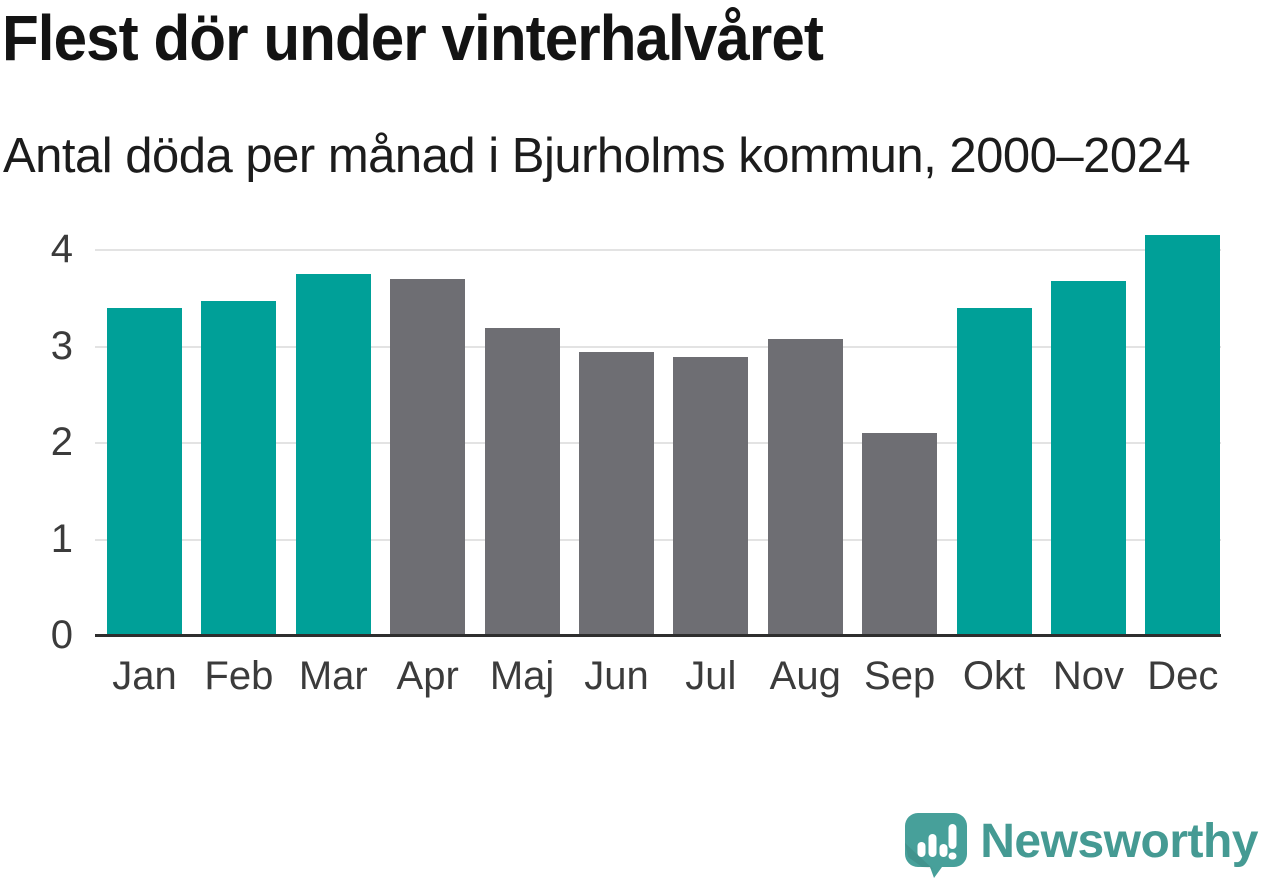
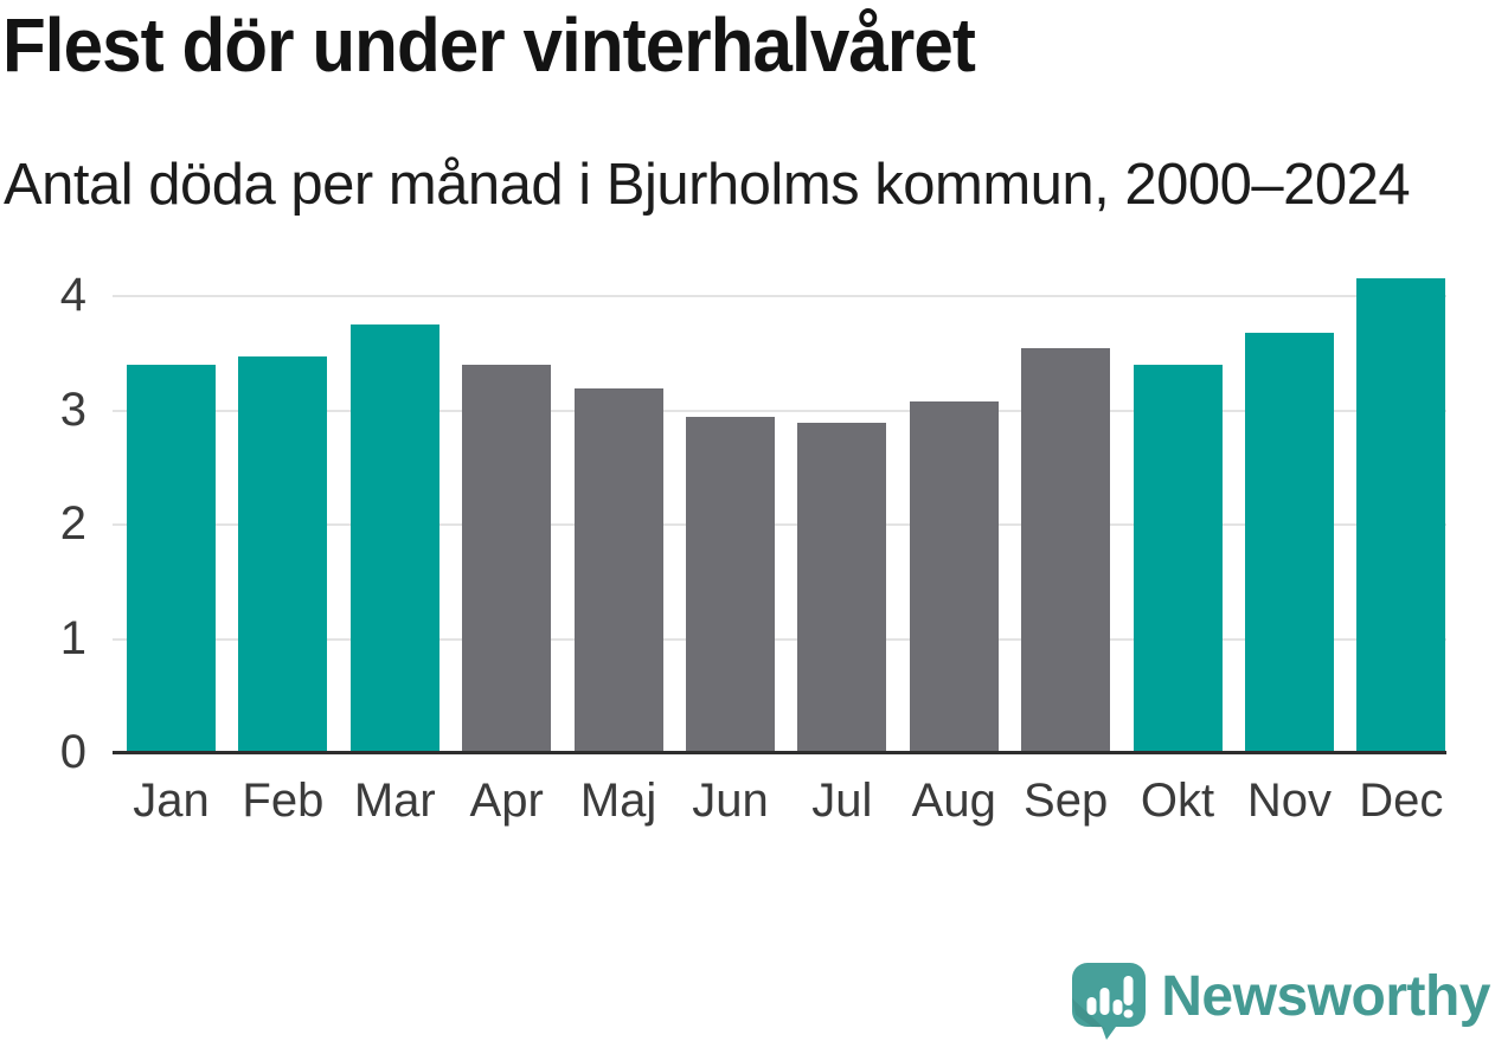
Apr: 3.7 -> 3.4
Sep: 2.1 -> 3.5
